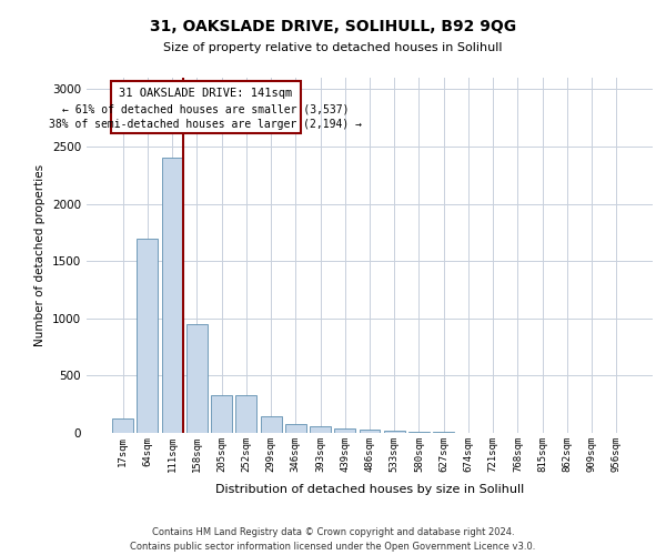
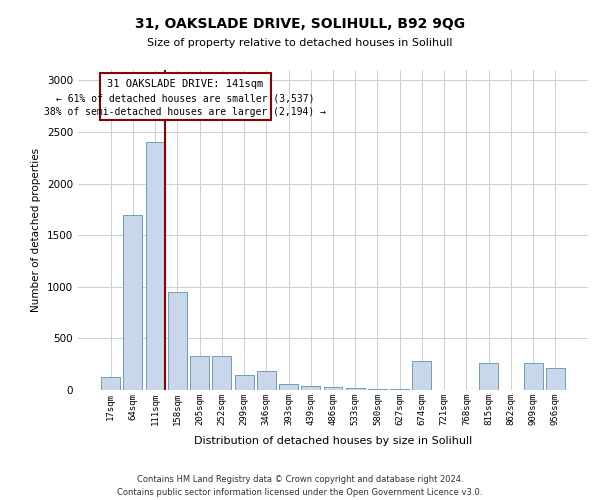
346sqm: 80 -> 180
674sqm: 0 -> 280
815sqm: 0 -> 260
909sqm: 0 -> 260
956sqm: 0 -> 210
